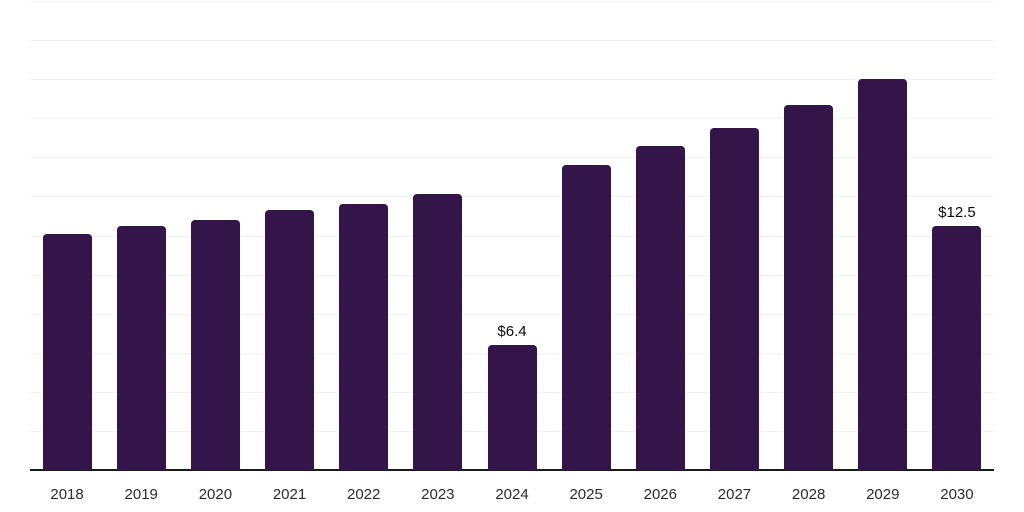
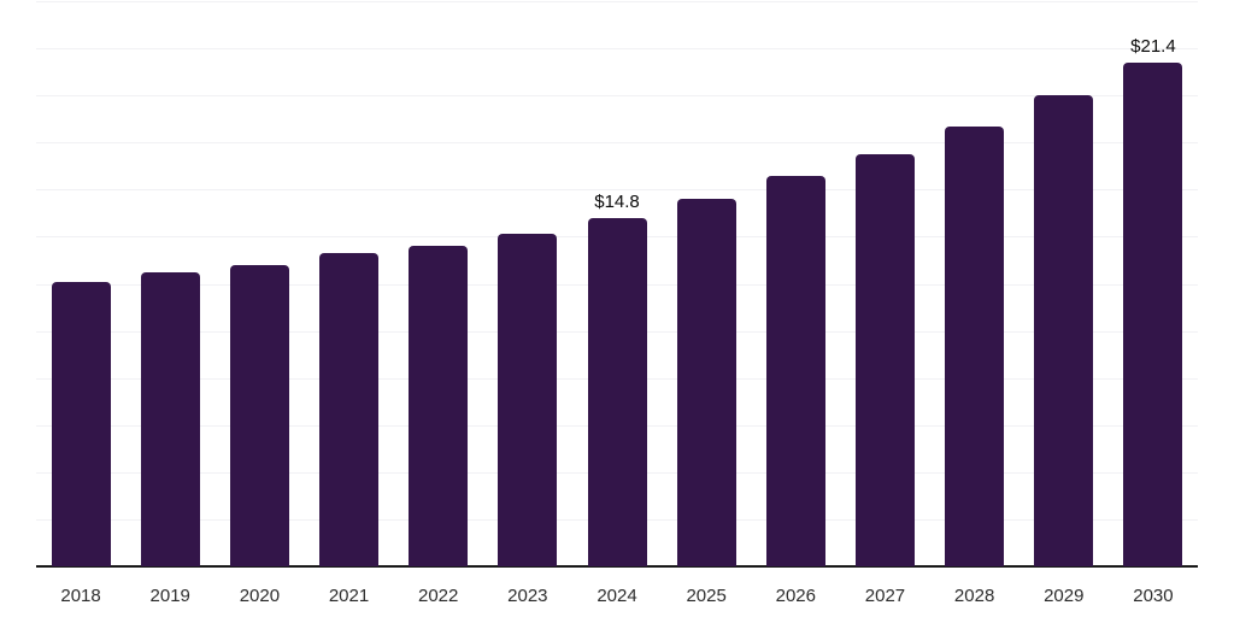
2024: $6.4 -> $14.8
2030: $12.5 -> $21.4
